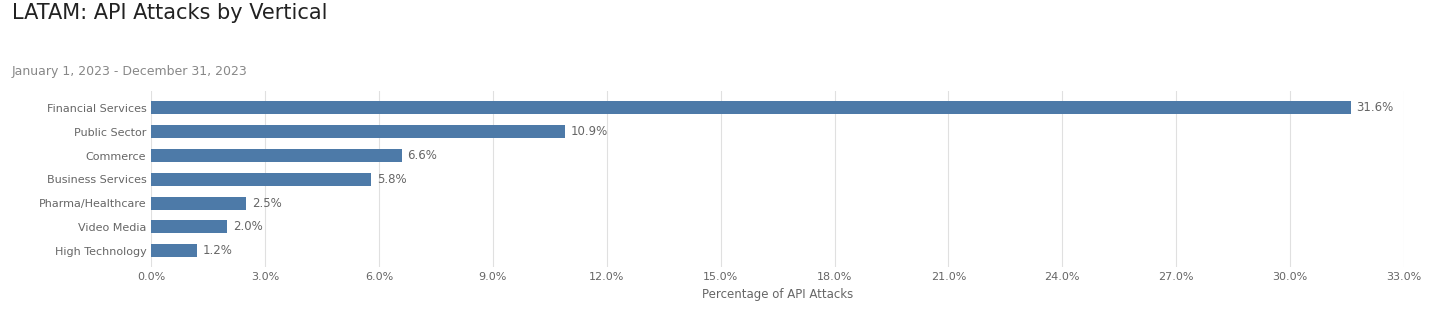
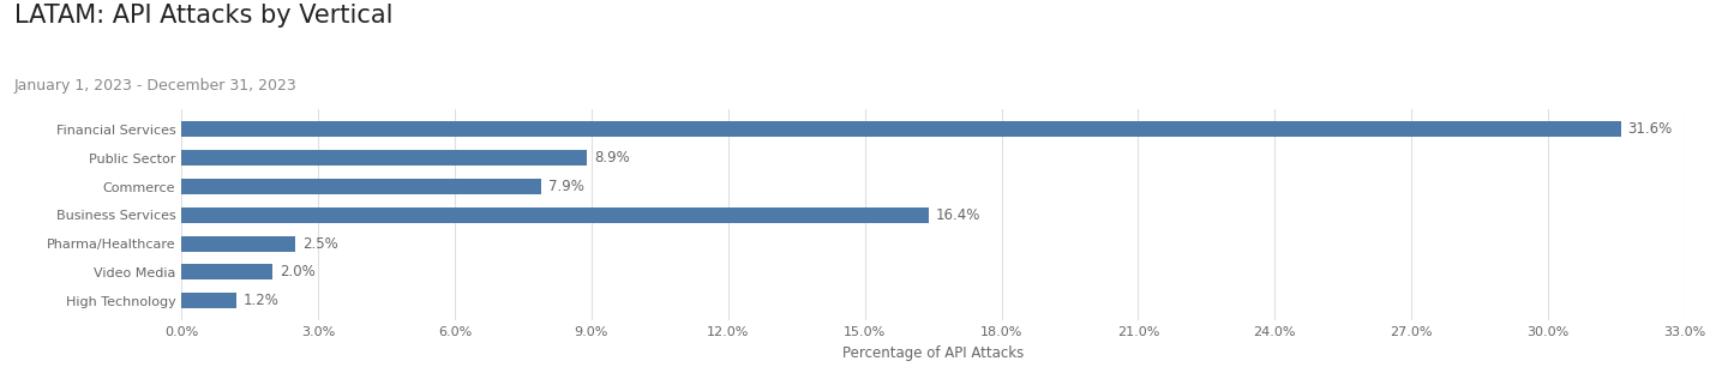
Public Sector: 10.9% -> 8.9%
Commerce: 6.6% -> 7.9%
Business Services: 5.8% -> 16.4%
